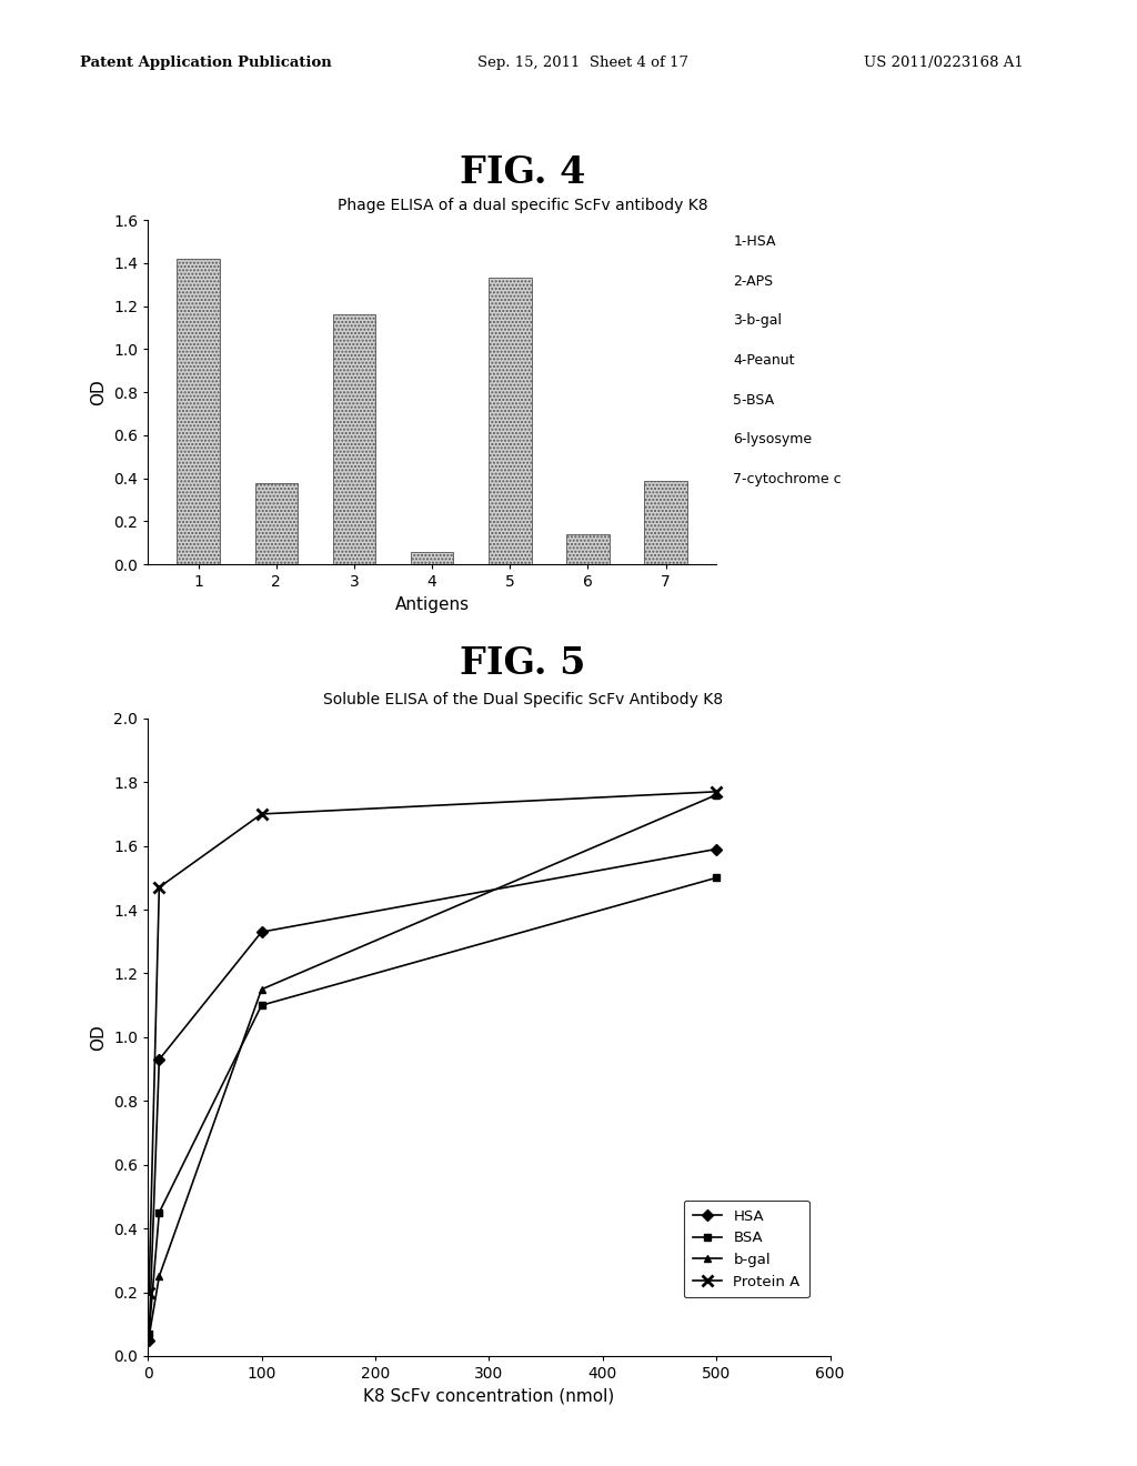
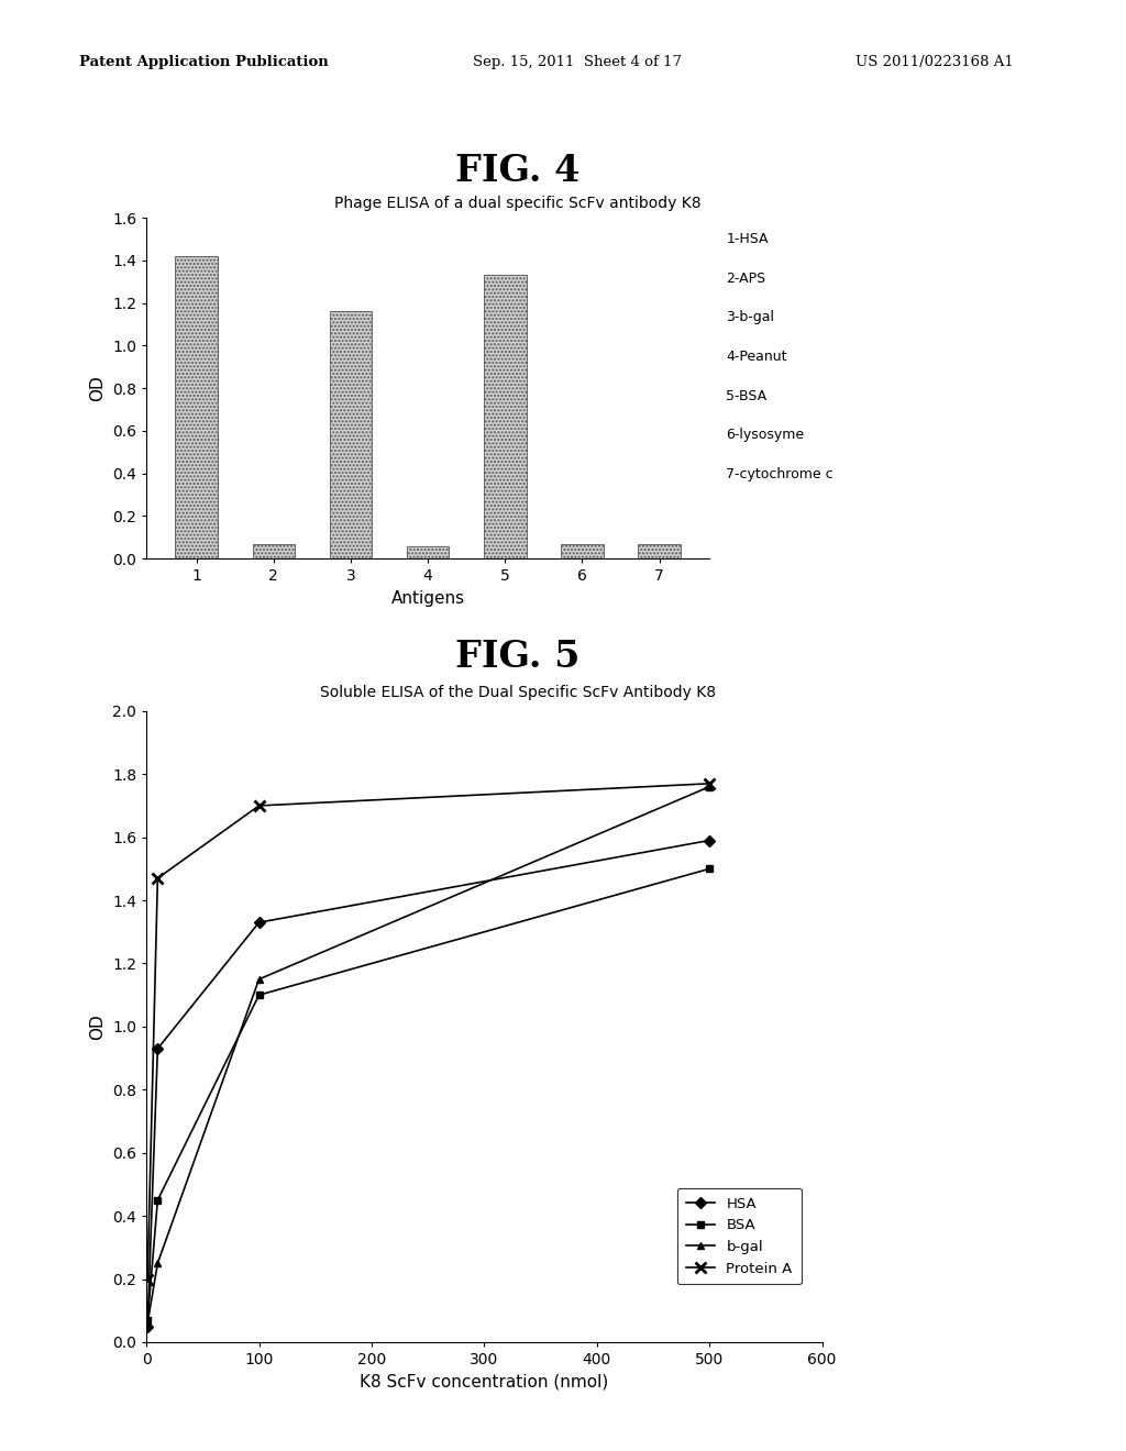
2: 0.38 -> 0.07
6: 0.14 -> 0.07
7: 0.39 -> 0.07
